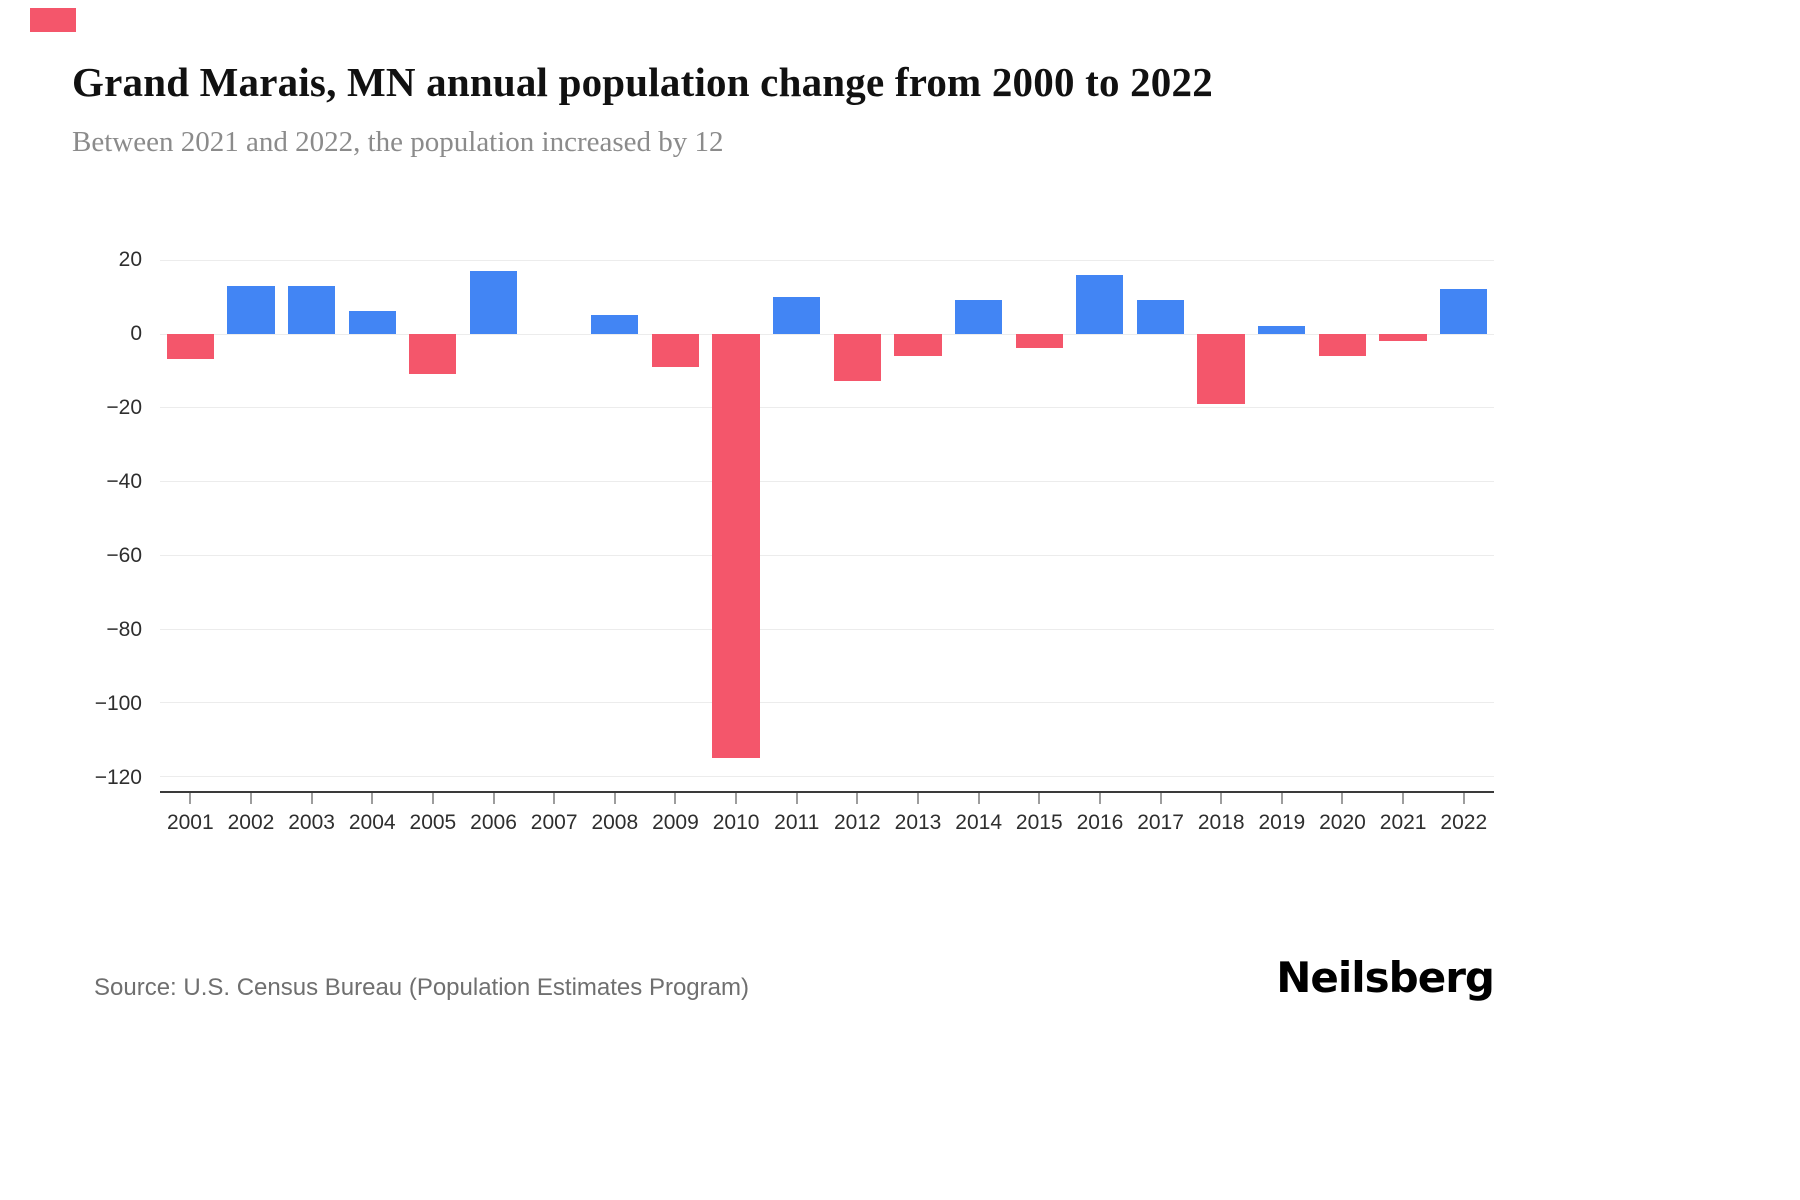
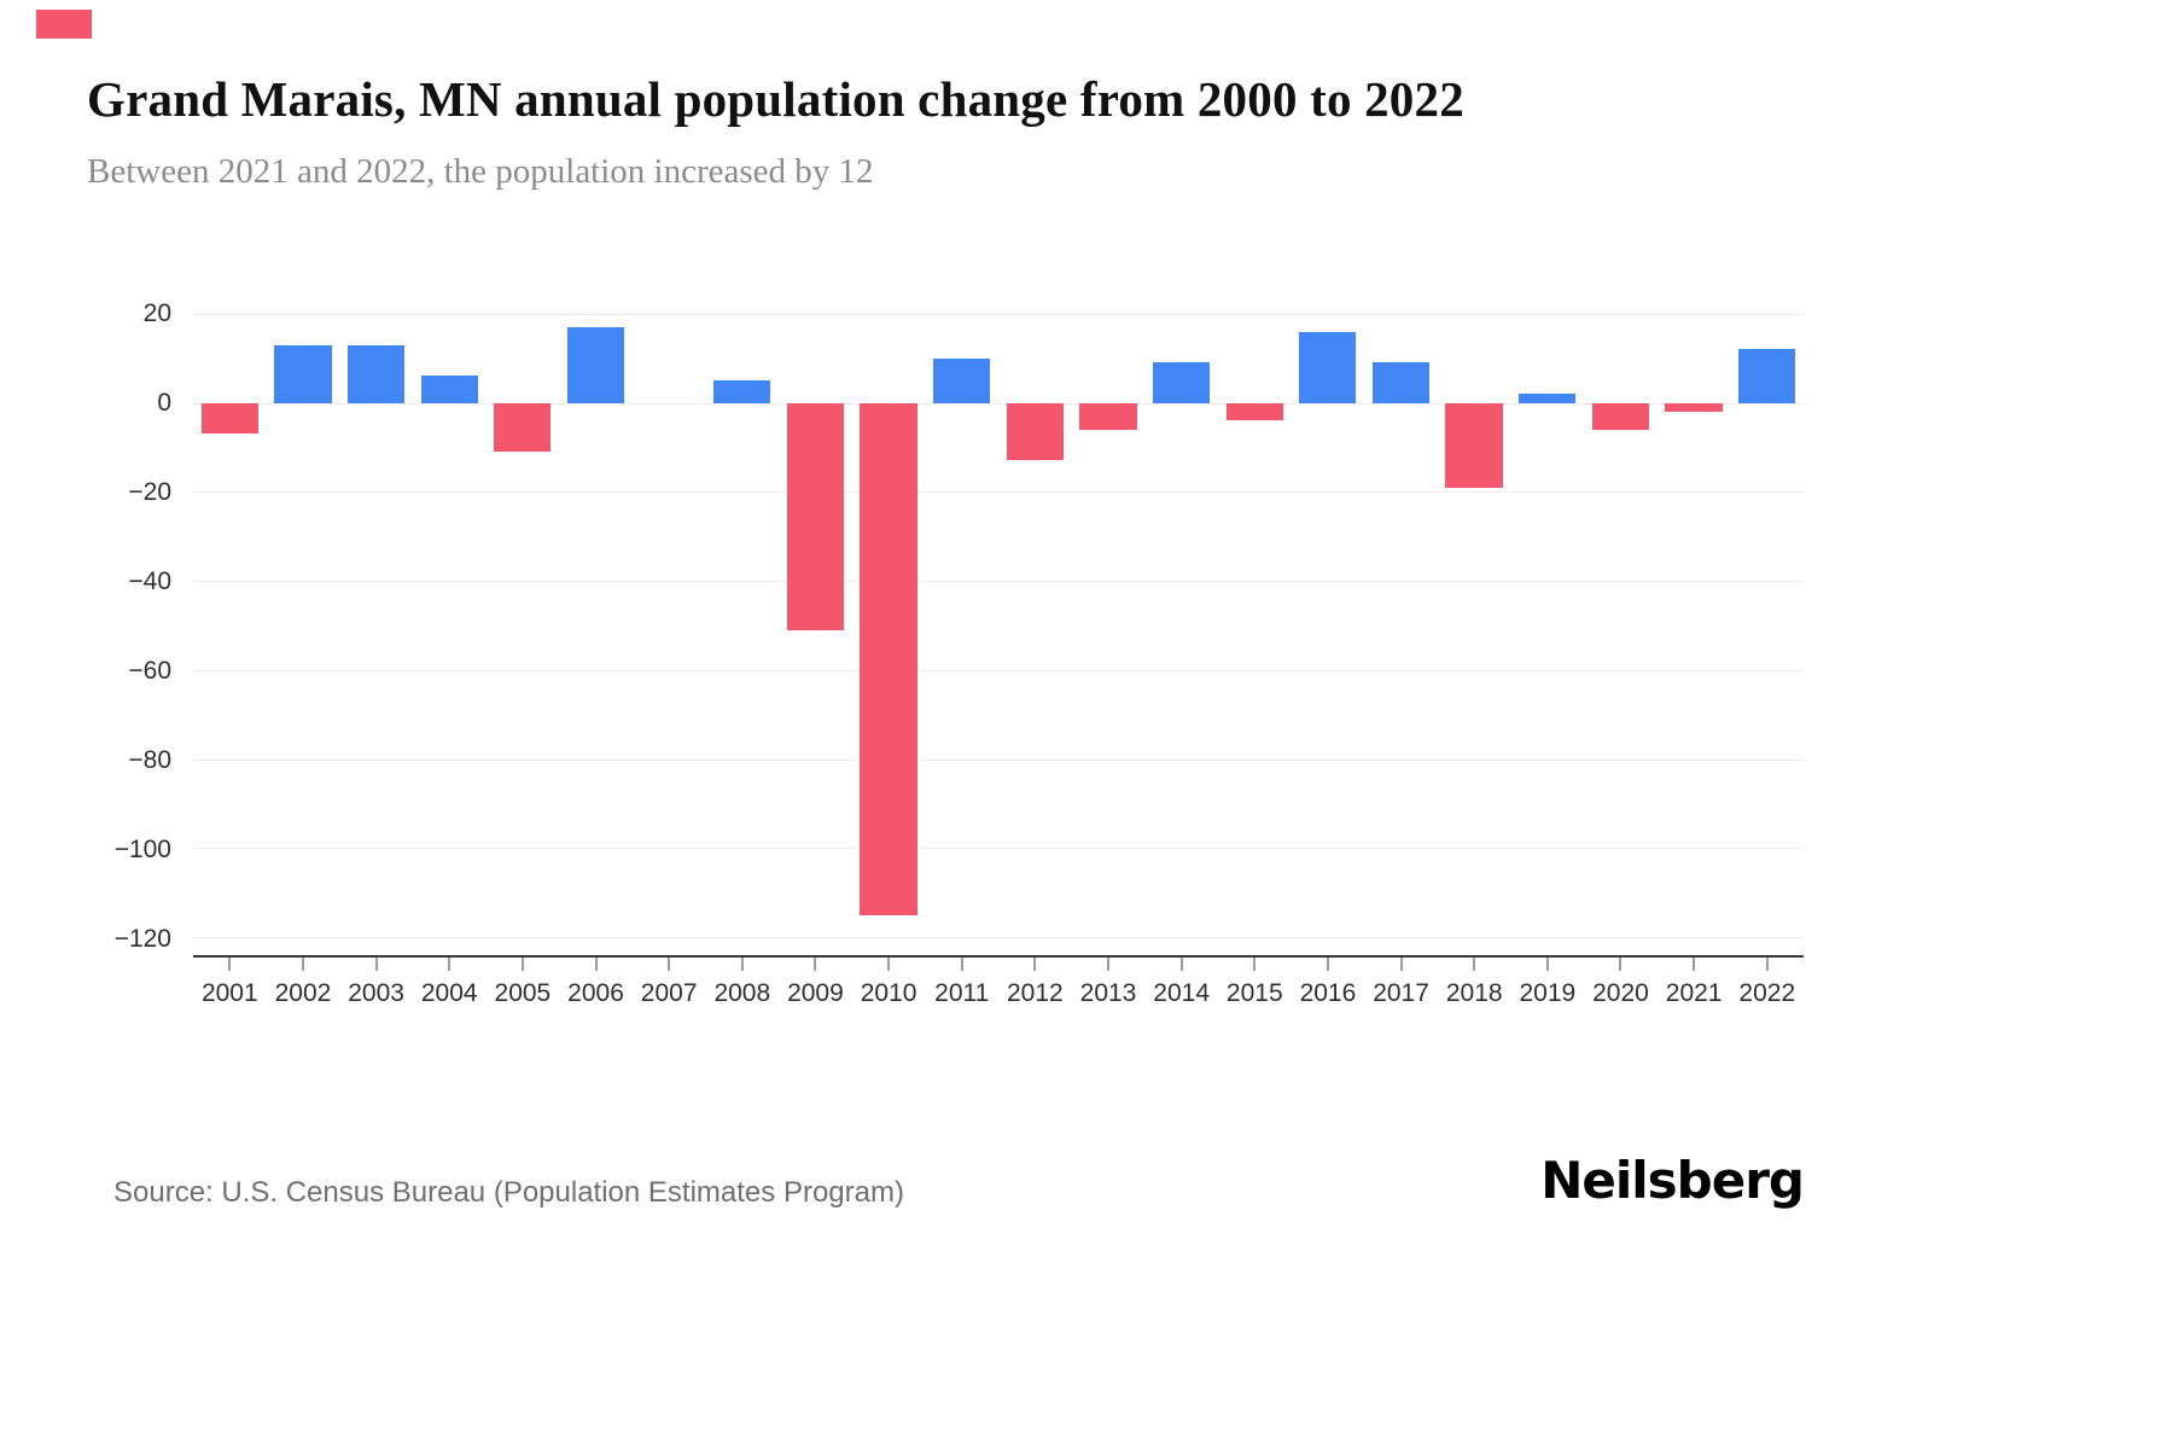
2009: -9 -> -51
